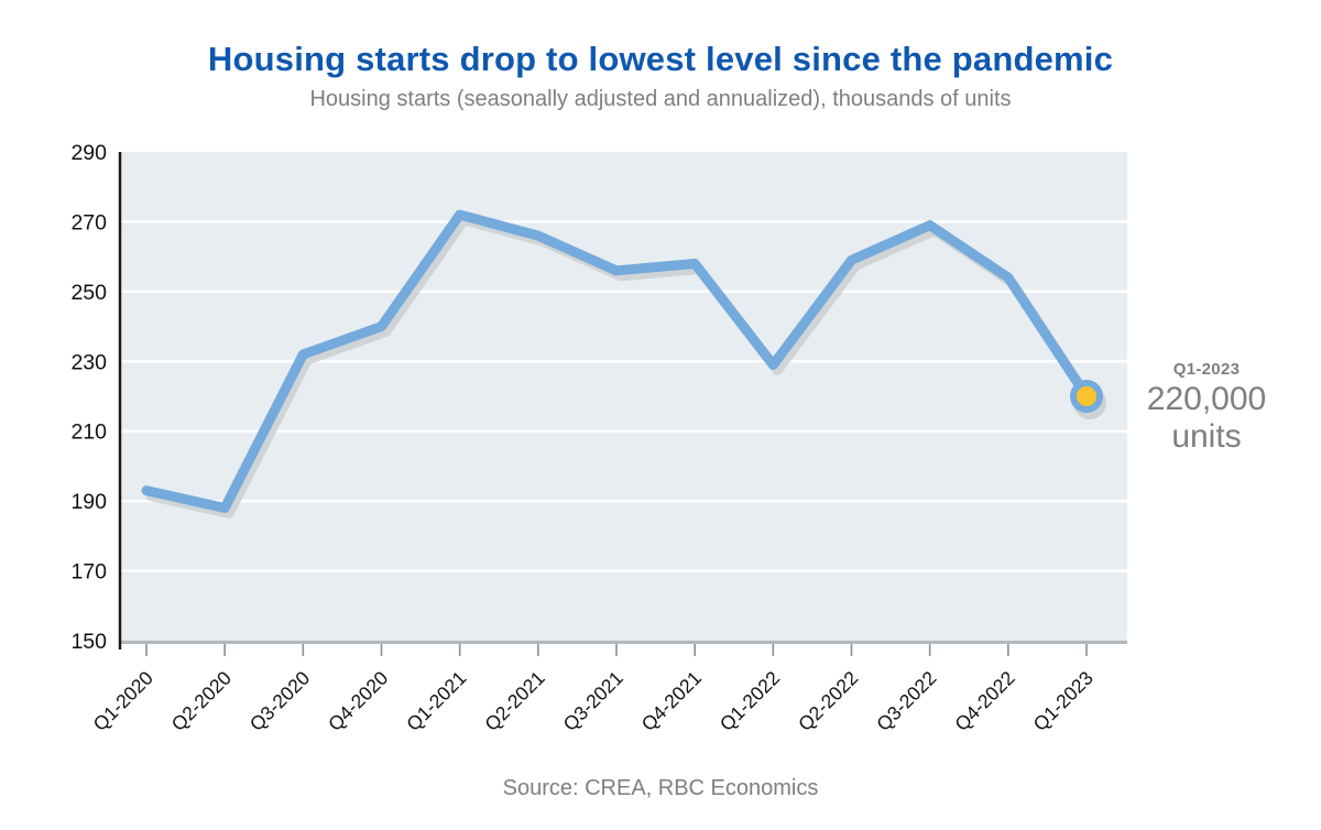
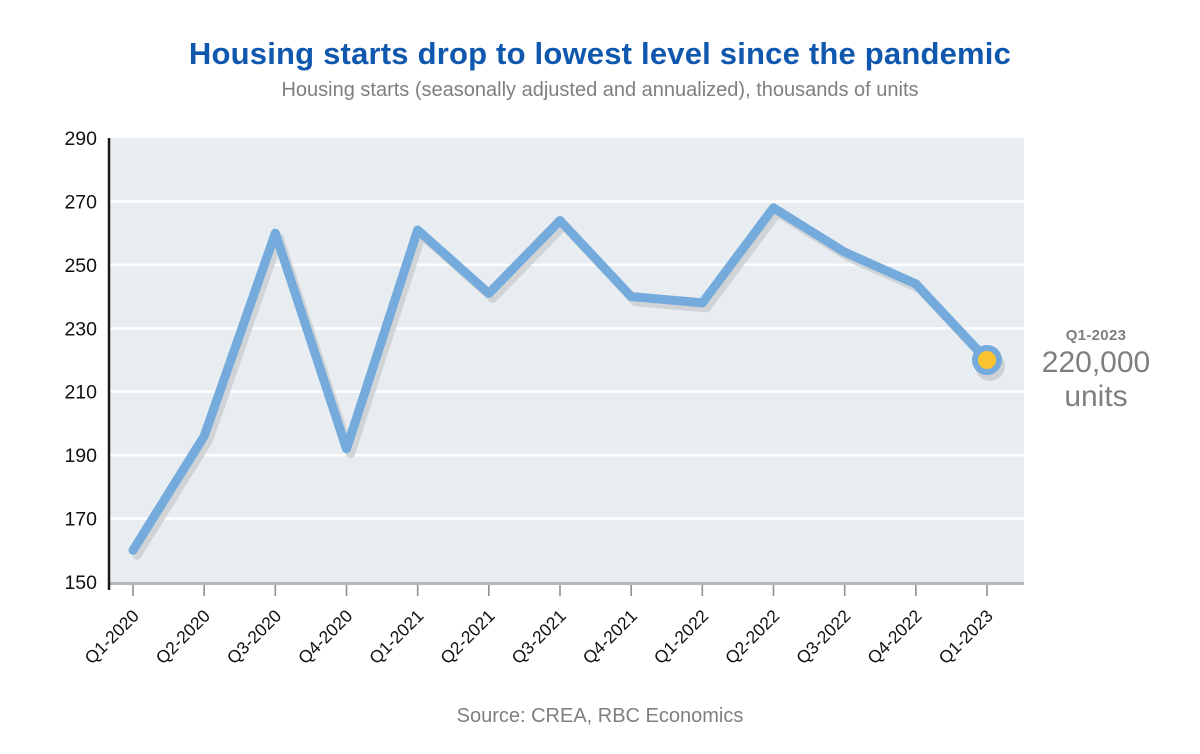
Q1-2020: 193 -> 160
Q2-2020: 188 -> 196
Q3-2020: 232 -> 260
Q4-2020: 240 -> 192
Q1-2021: 272 -> 261
Q2-2021: 266 -> 241
Q3-2021: 256 -> 264
Q4-2021: 258 -> 240
Q1-2022: 229 -> 238
Q2-2022: 259 -> 268
Q3-2022: 269 -> 254
Q4-2022: 254 -> 244
